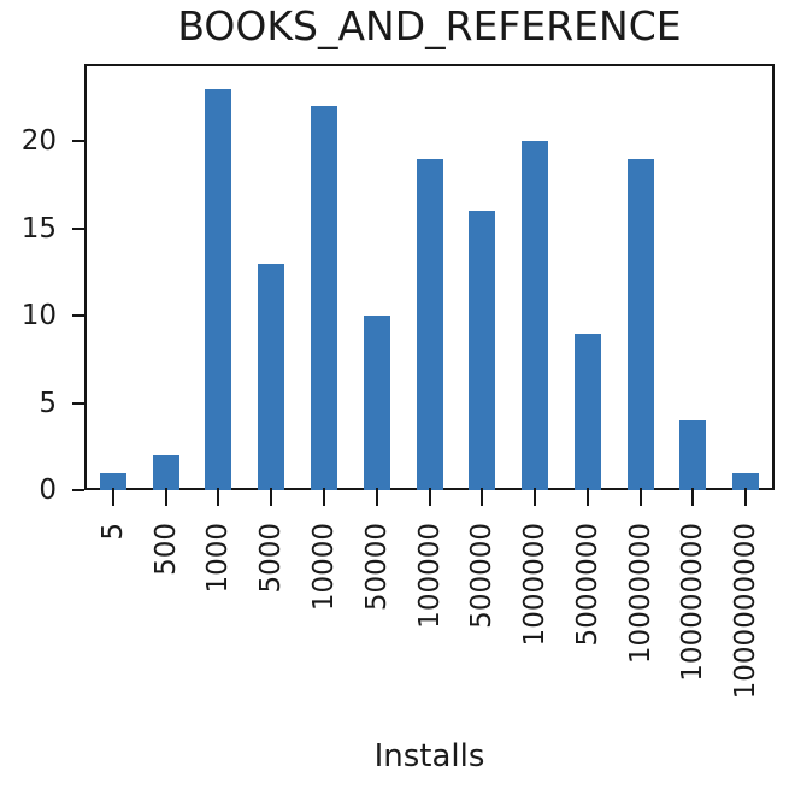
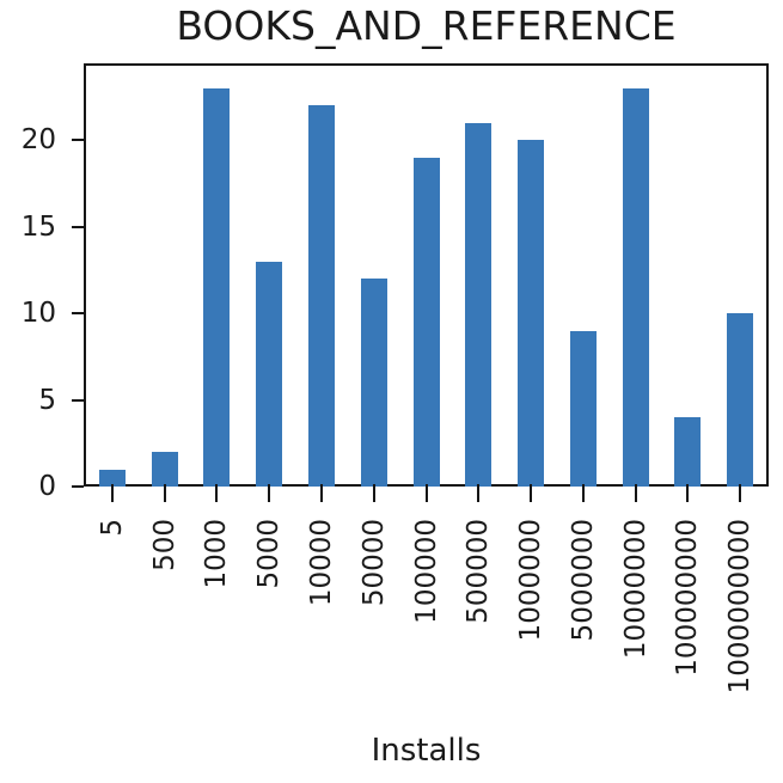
50000: 10 -> 12
500000: 16 -> 21
10000000: 19 -> 23
1000000000: 1 -> 10
